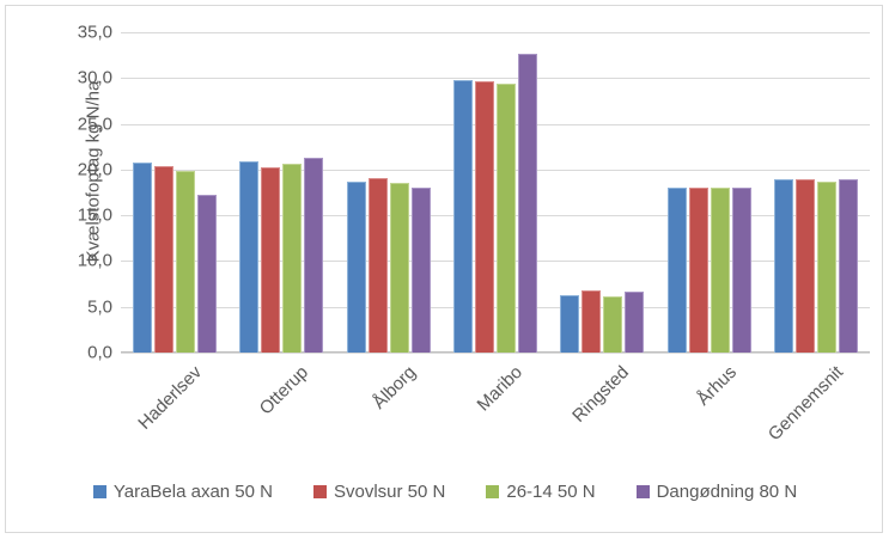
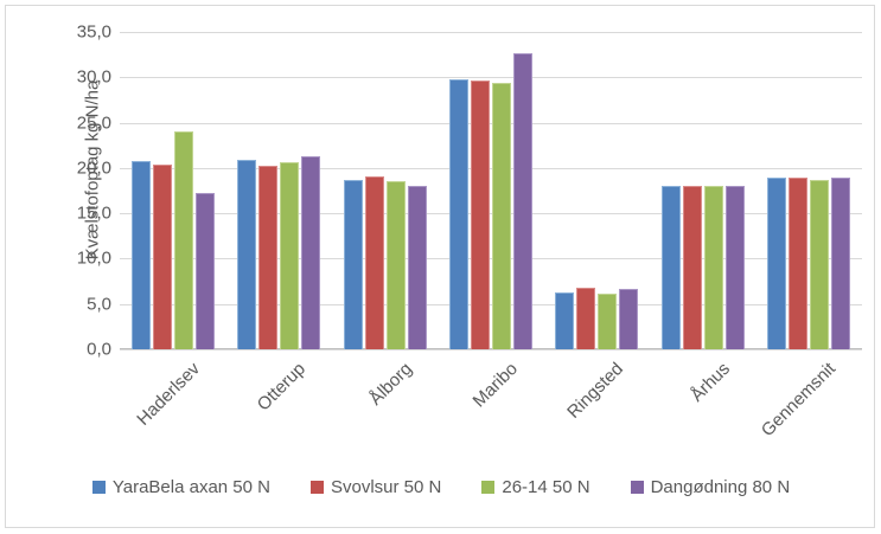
26-14 50 N/Haderlsev: 20 -> 24
